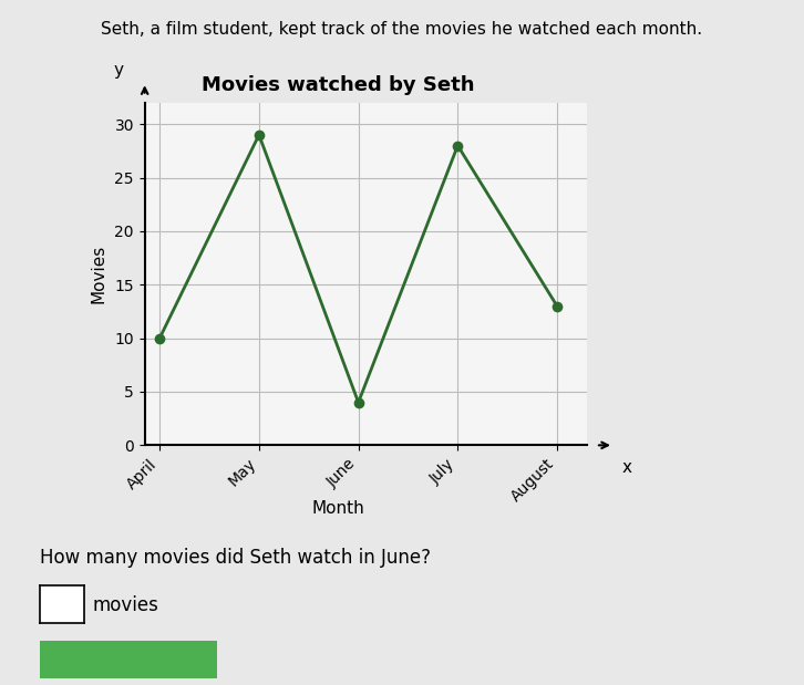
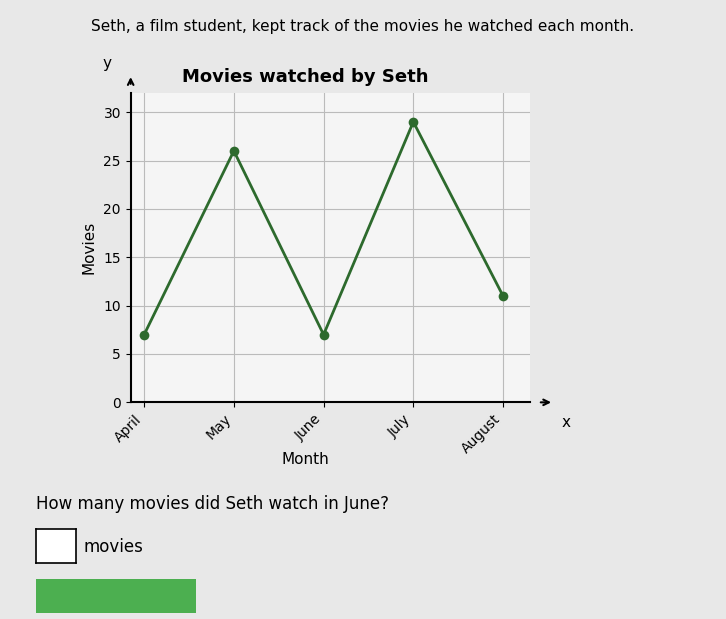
April: 10 -> 7
May: 29 -> 26
June: 4 -> 7
July: 28 -> 29
August: 13 -> 11
